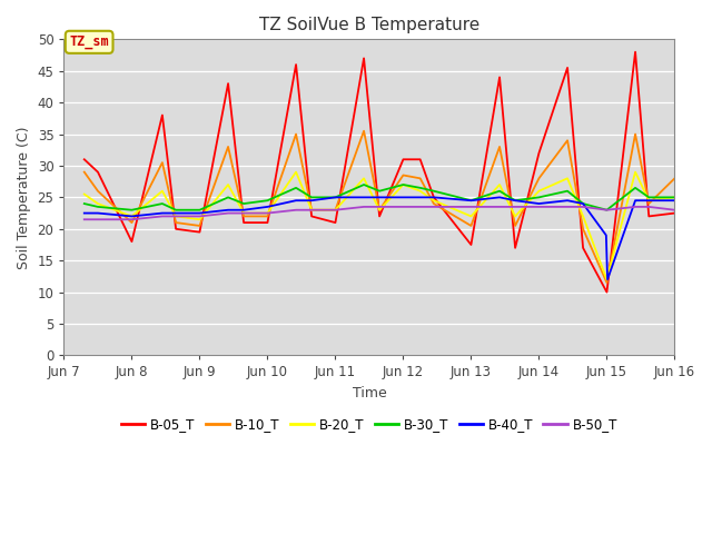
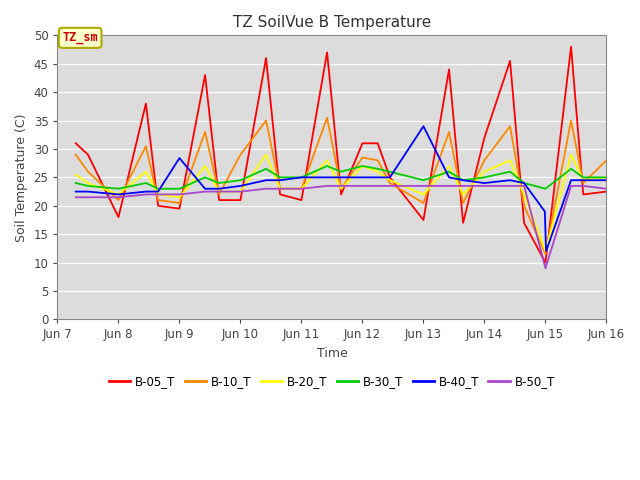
B-40_T/Jun 9: 22.5 -> 28.4
B-10_T/Jun 10: 22.0 -> 29.0
B-40_T/Jun 13: 24.5 -> 34.0
B-50_T/Jun 15: 23.0 -> 9.0
